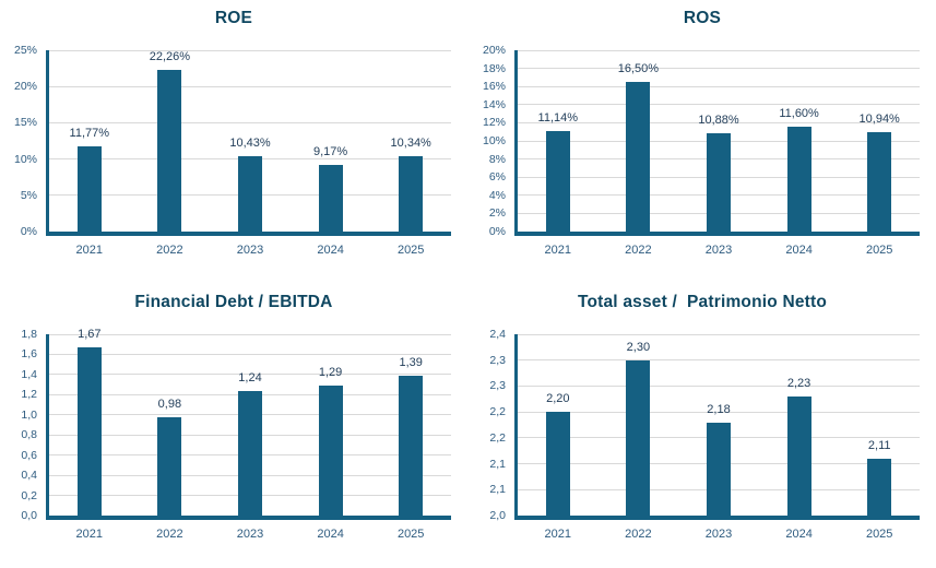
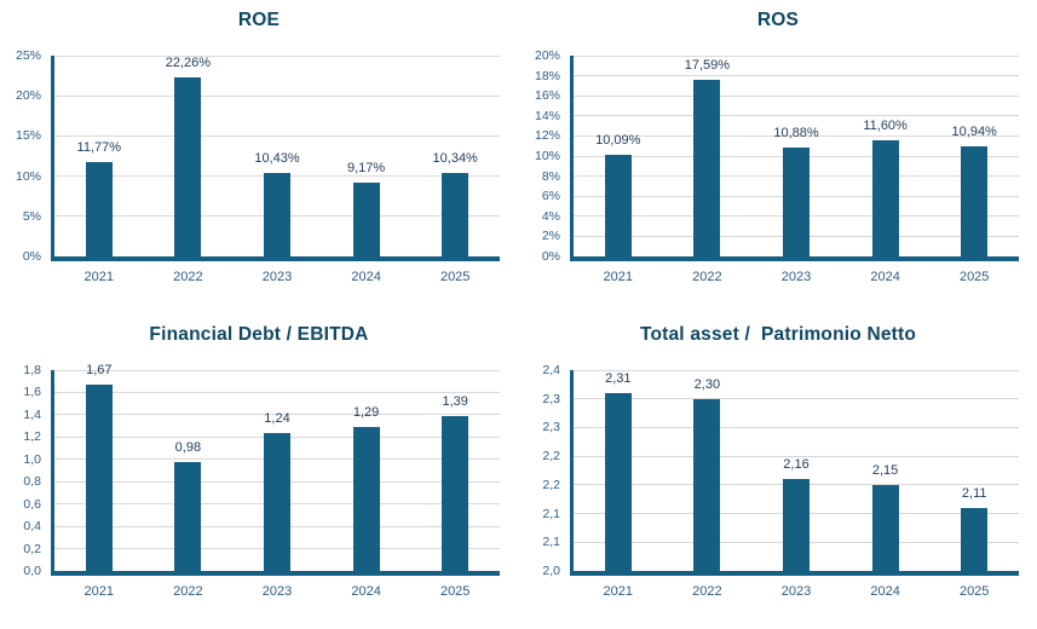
ROS/2021: 11,14% -> 10,09%
ROS/2022: 16,50% -> 17,59%
Total asset / Patrimonio Netto/2021: 2,20 -> 2,31
Total asset / Patrimonio Netto/2023: 2,18 -> 2,16
Total asset / Patrimonio Netto/2024: 2,23 -> 2,15
